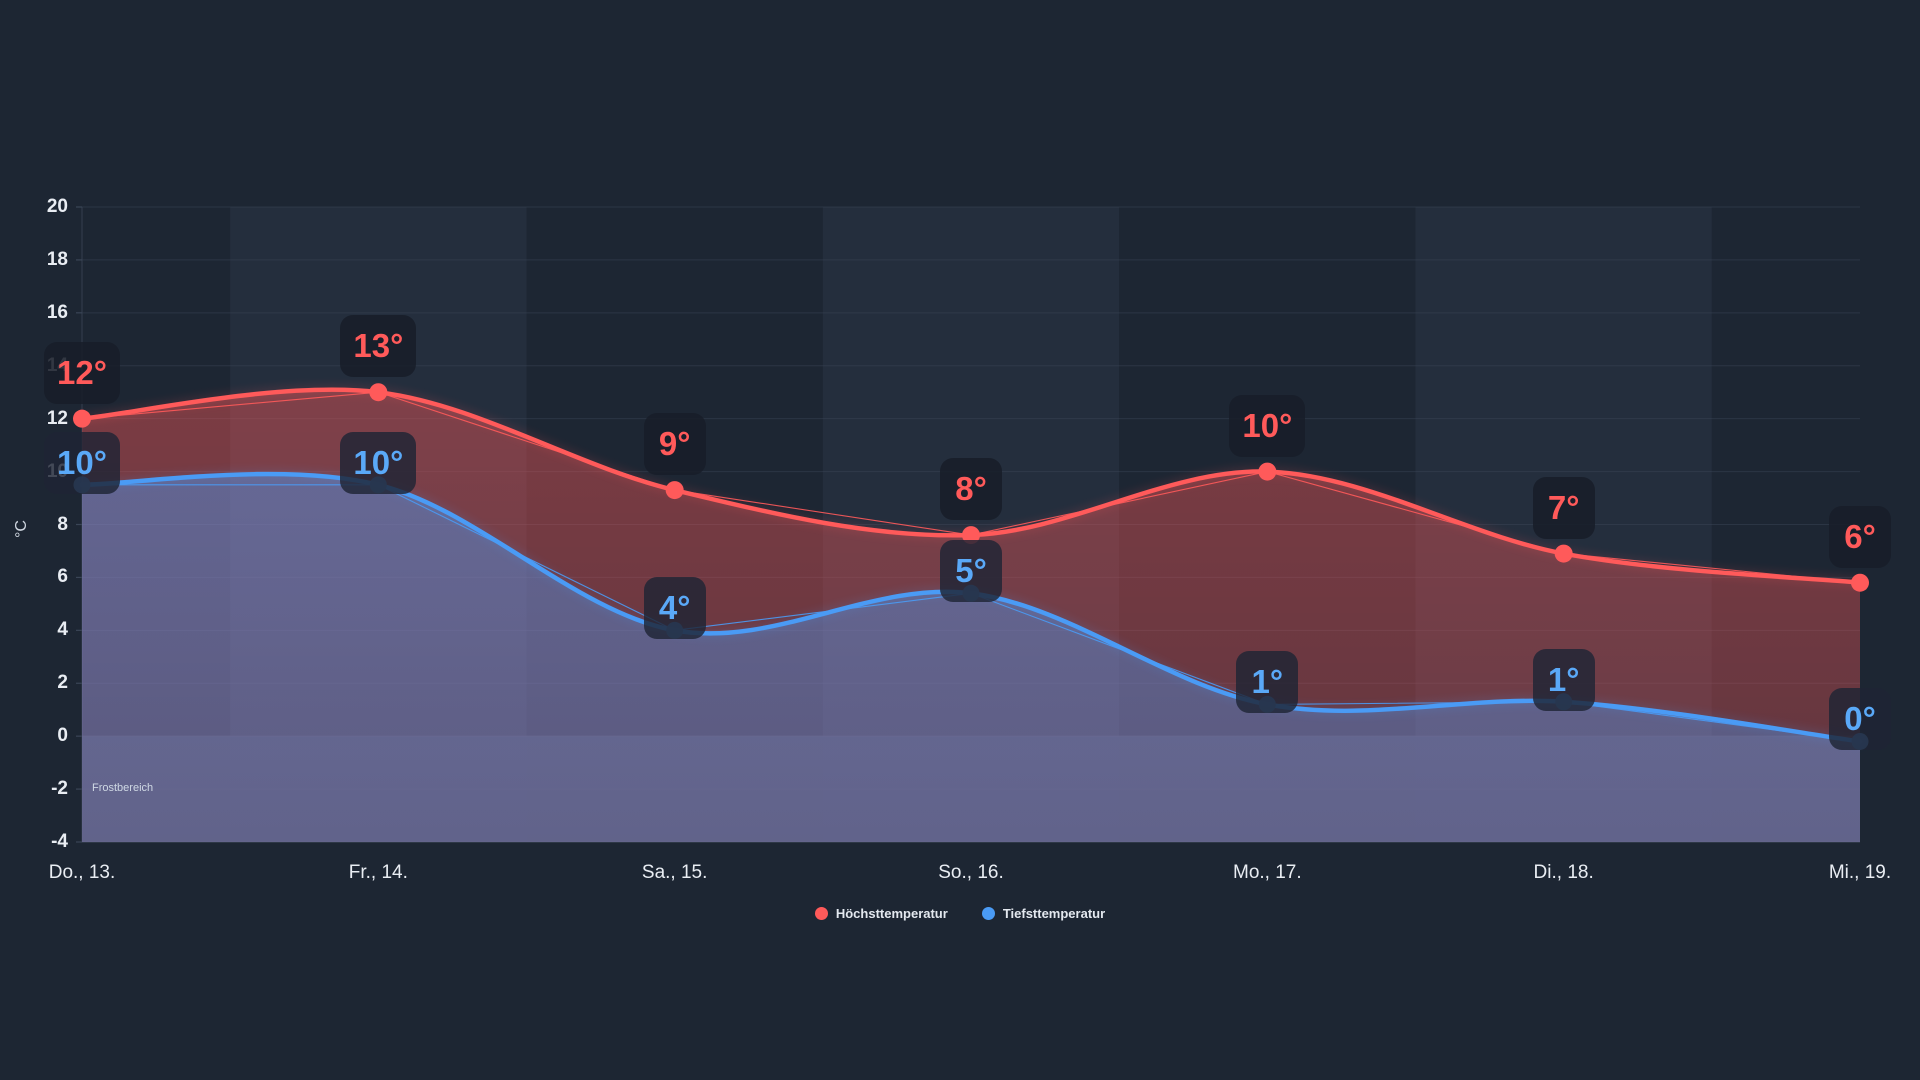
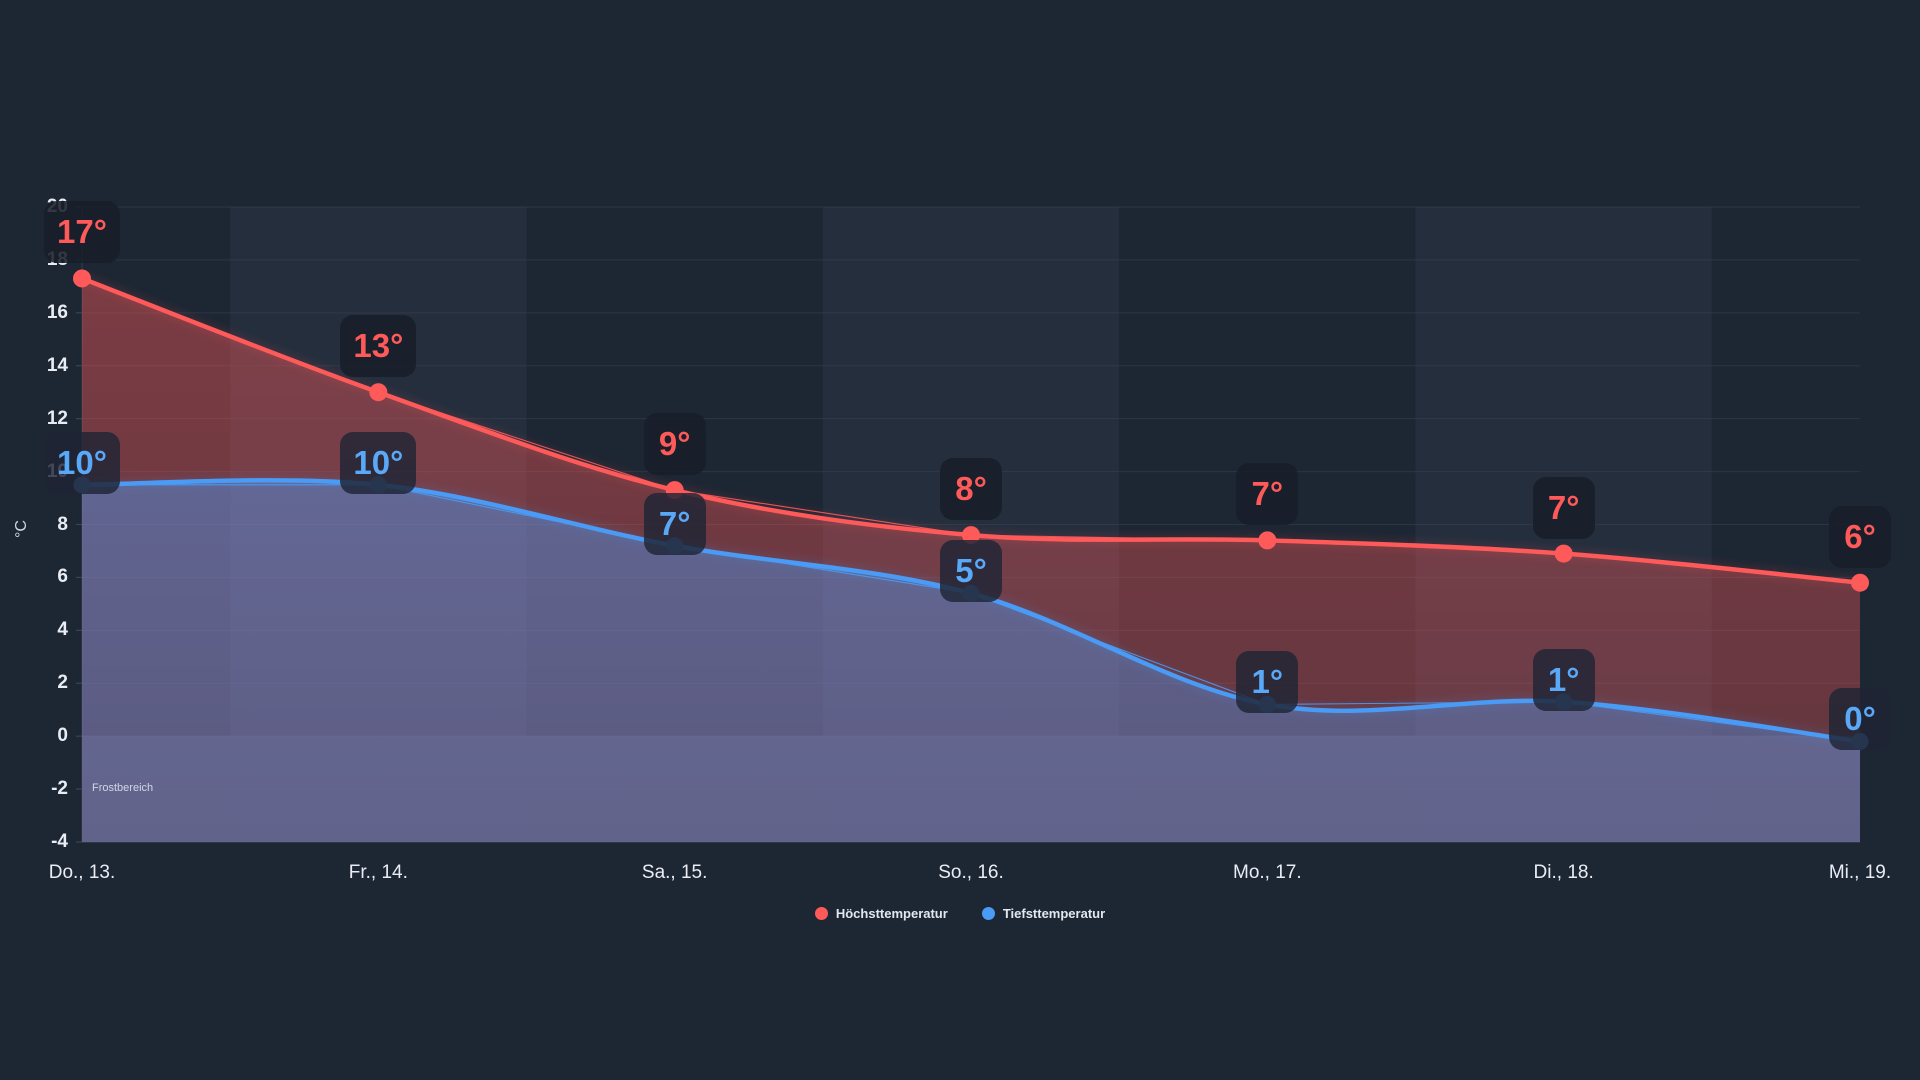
Höchsttemperatur/Do., 13.: 12° -> 17°
Tiefsttemperatur/Sa., 15.: 4° -> 7°
Höchsttemperatur/Mo., 17.: 10° -> 7°
